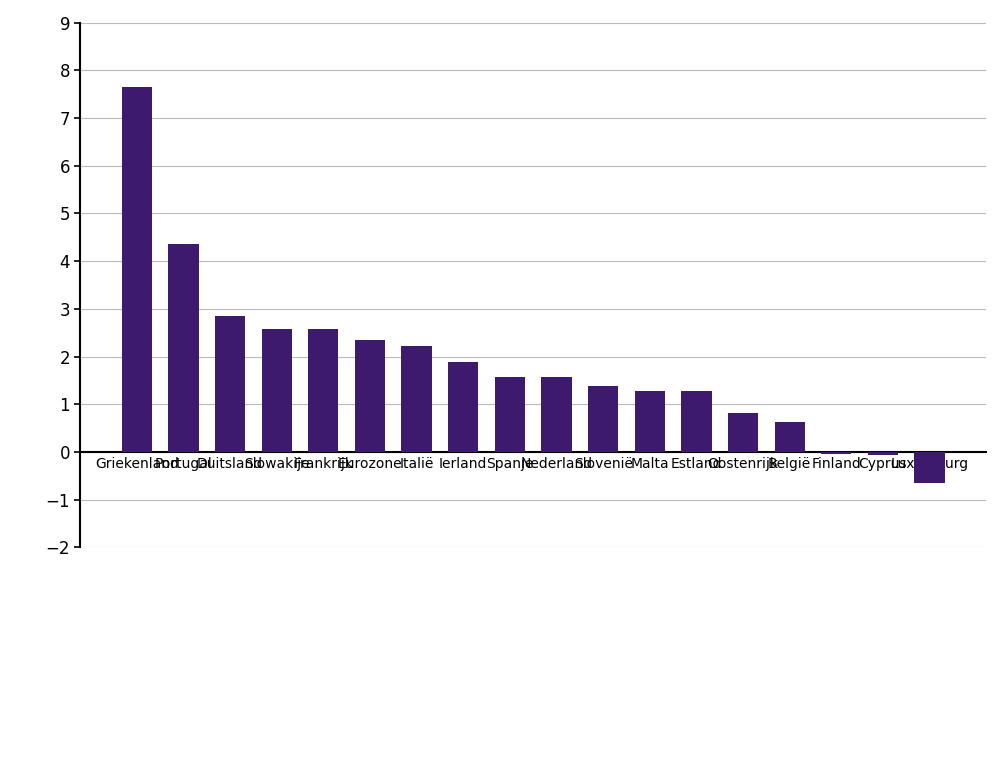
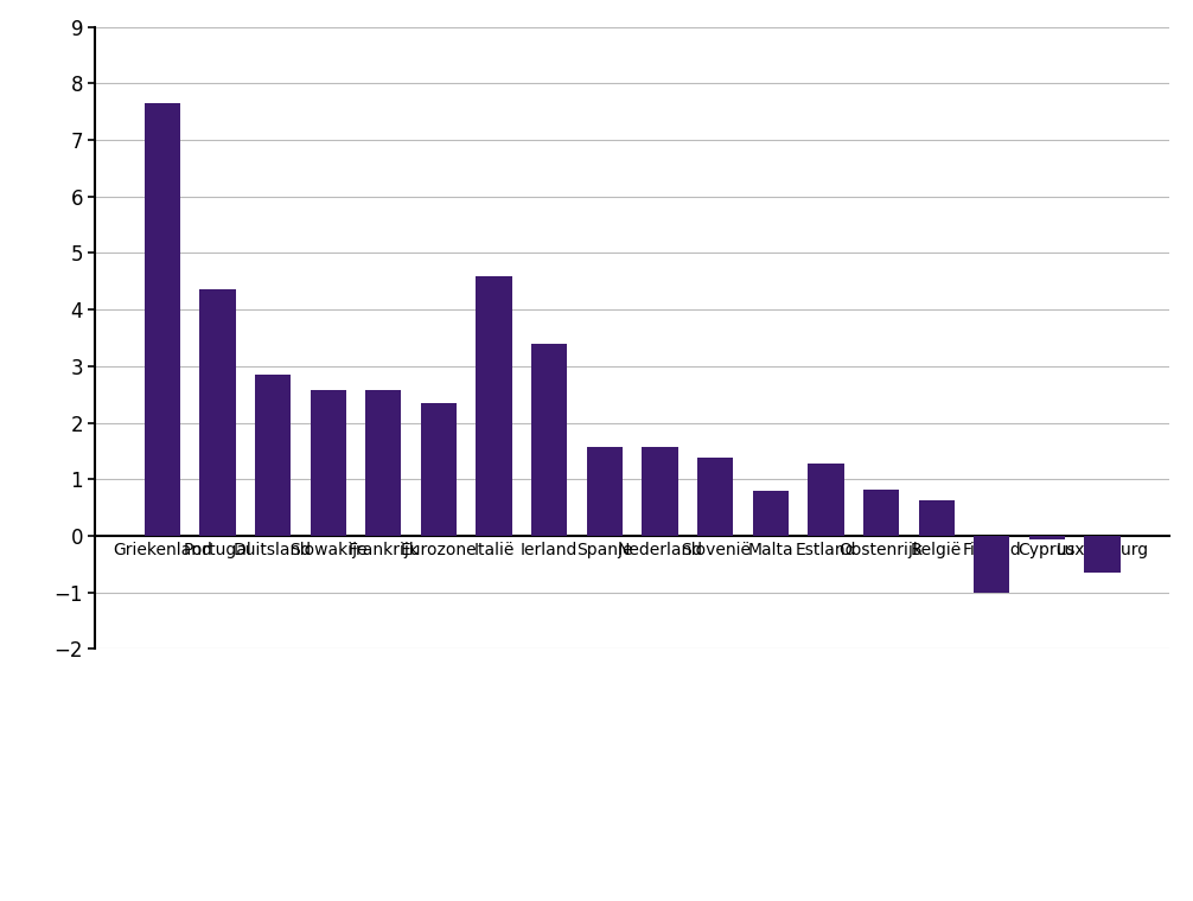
Italië: 2.23 -> 4.60
Ierland: 1.88 -> 3.40
Malta: 1.28 -> 0.80
Finland: -0.05 -> -1.00
